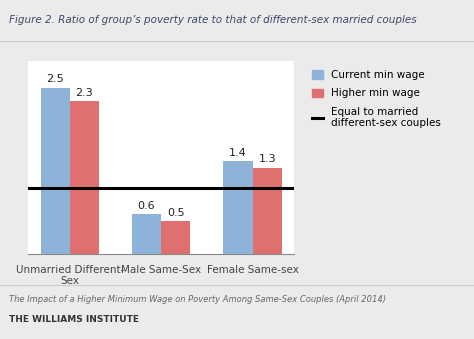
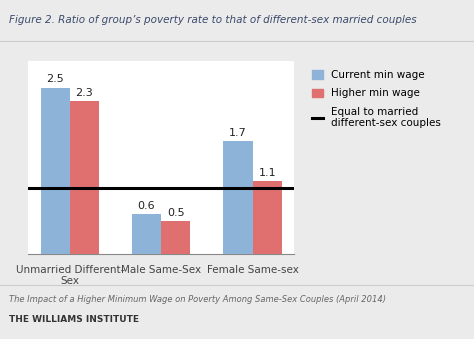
Current min wage/Female Same-sex: 1.4 -> 1.7
Higher min wage/Female Same-sex: 1.3 -> 1.1
